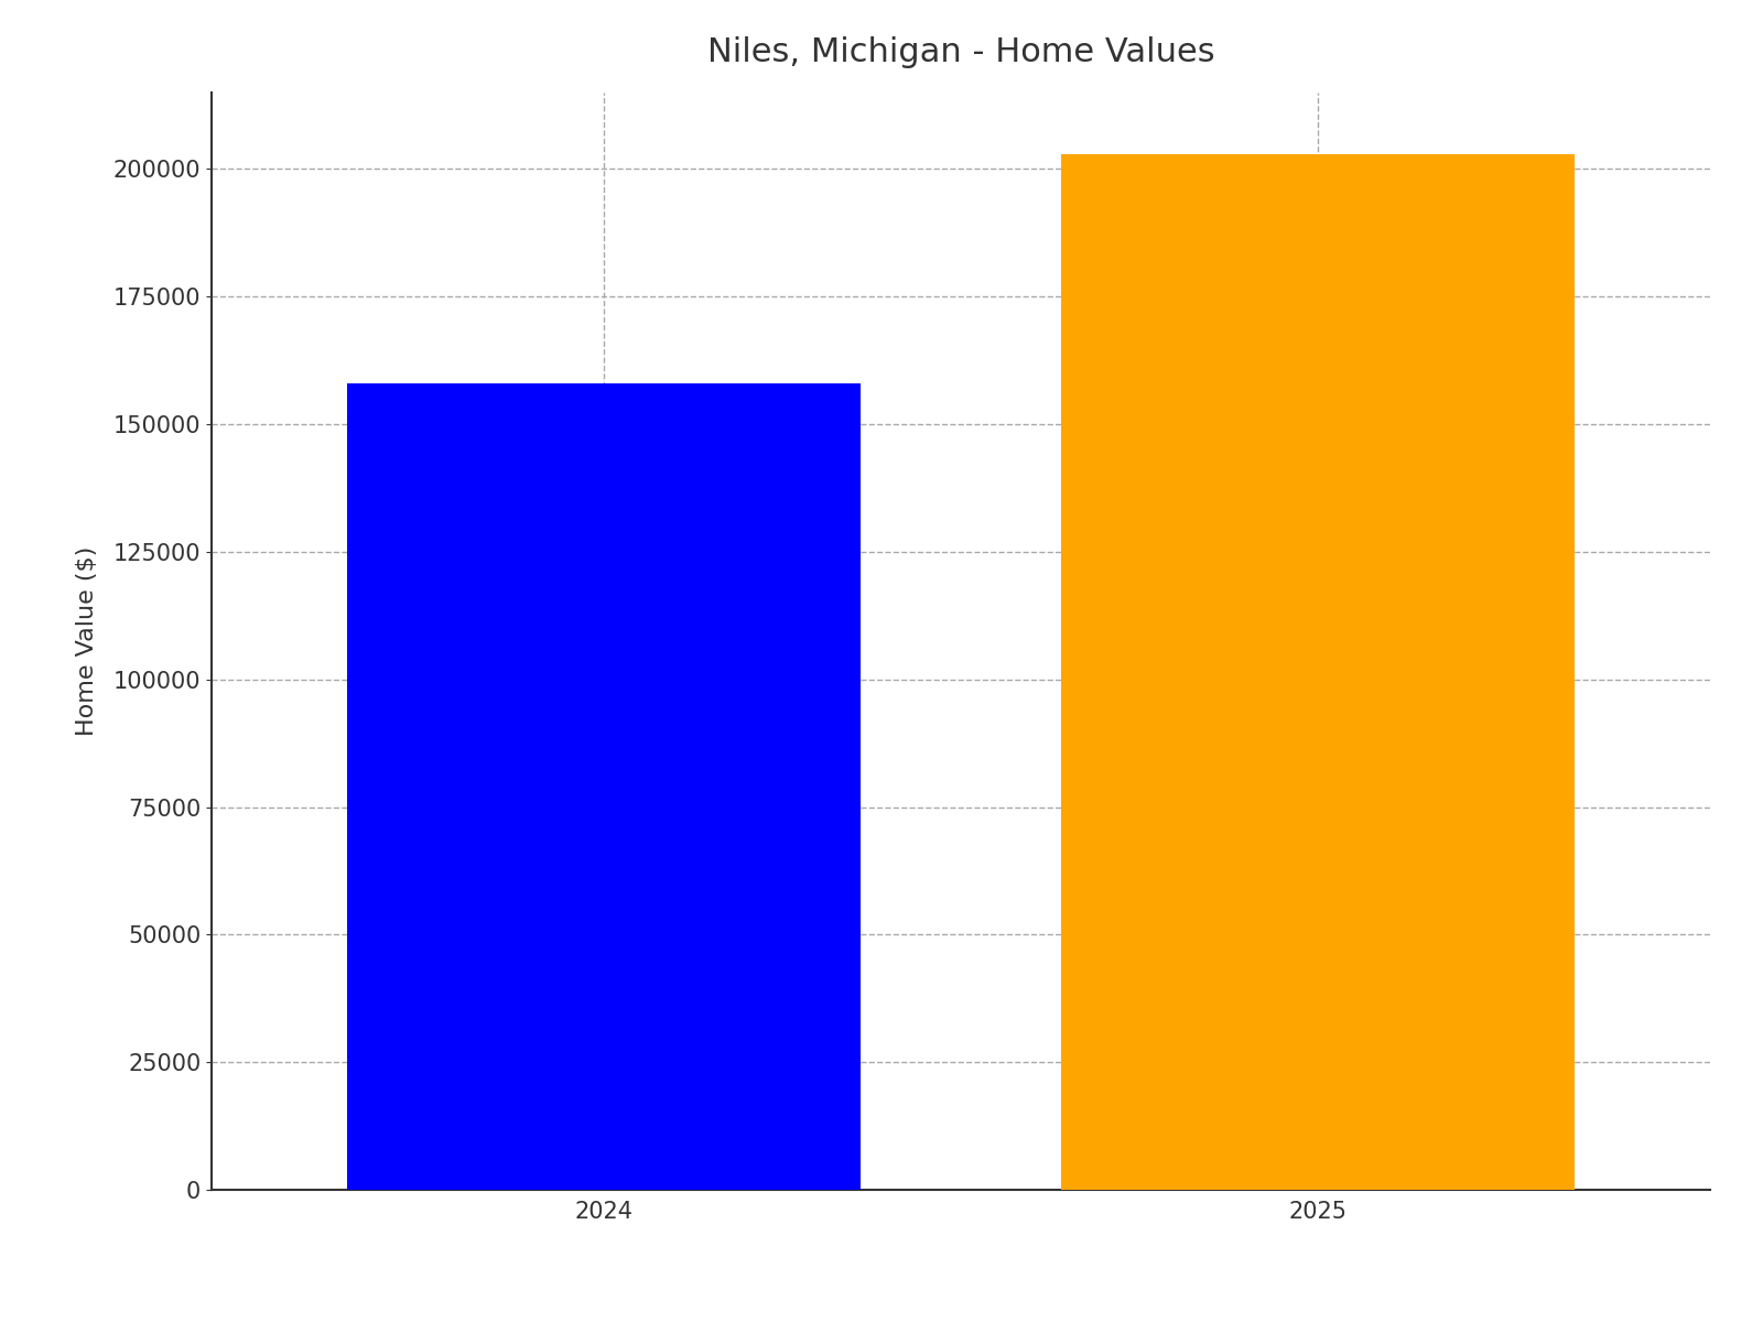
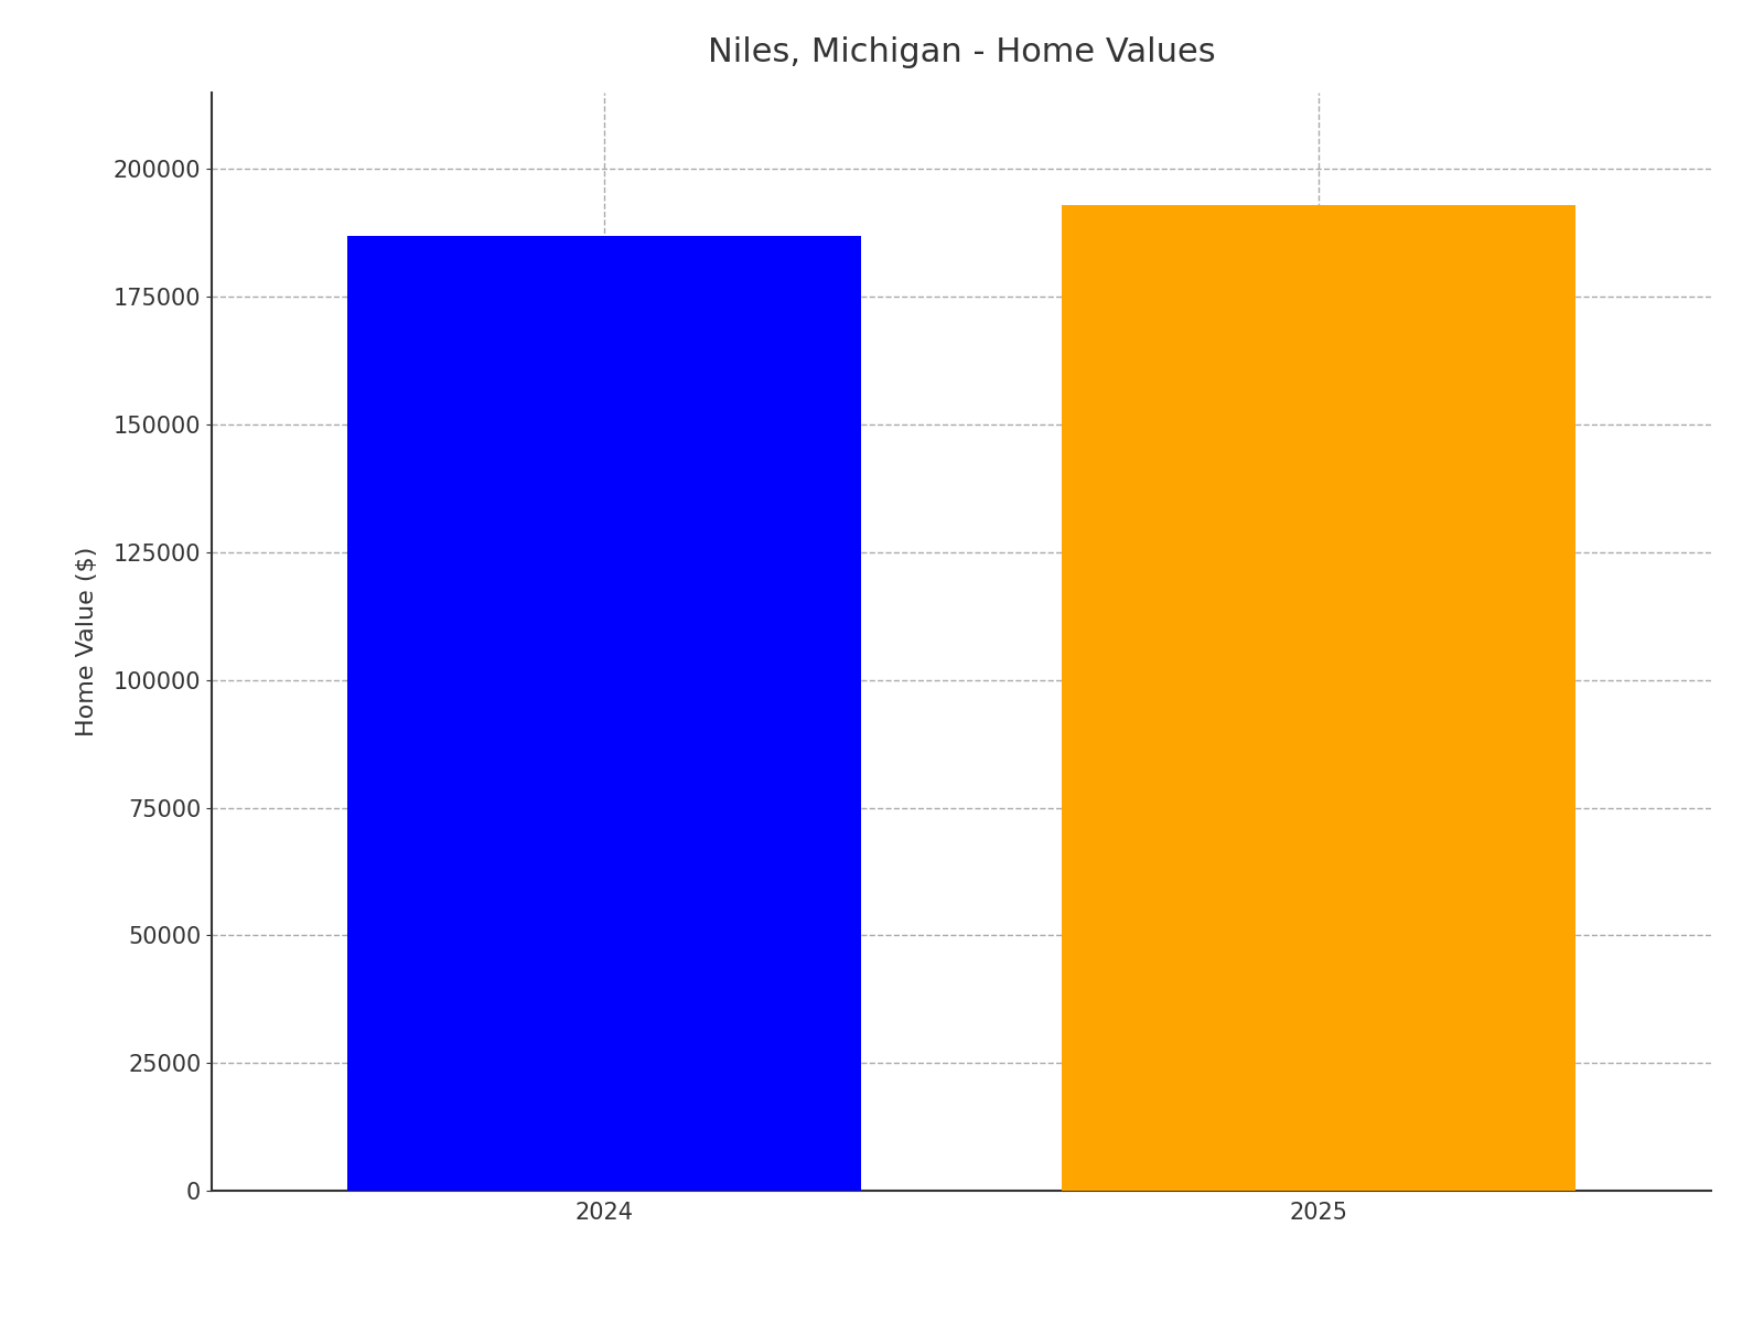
2024: 158000 -> 187000
2025: 203000 -> 193000
